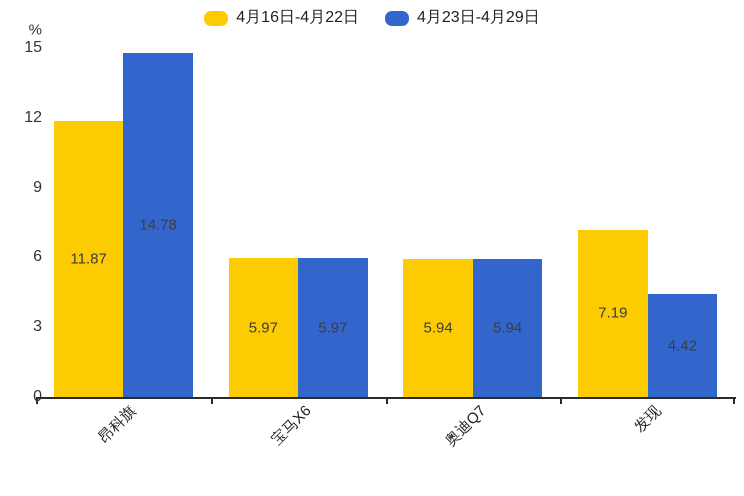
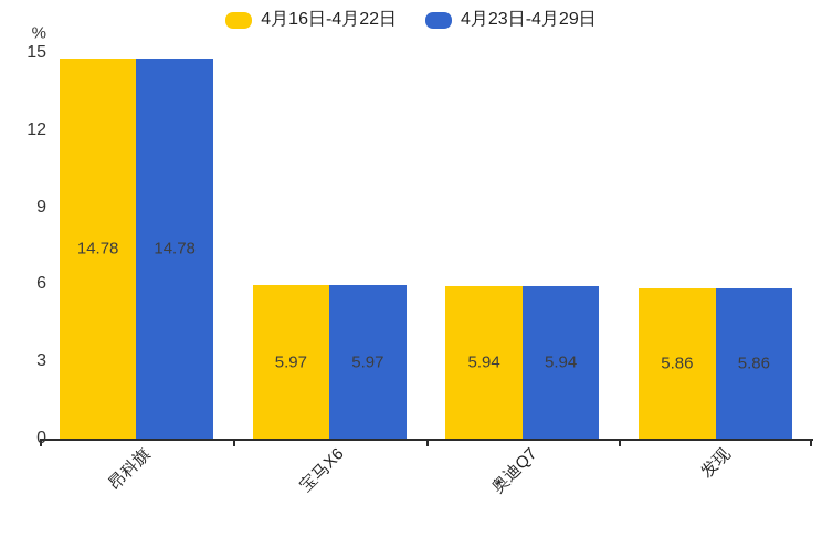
4月16日-4月22日/昂科旗: 11.87 -> 14.78
4月16日-4月22日/发现: 7.19 -> 5.86
4月23日-4月29日/发现: 4.42 -> 5.86
